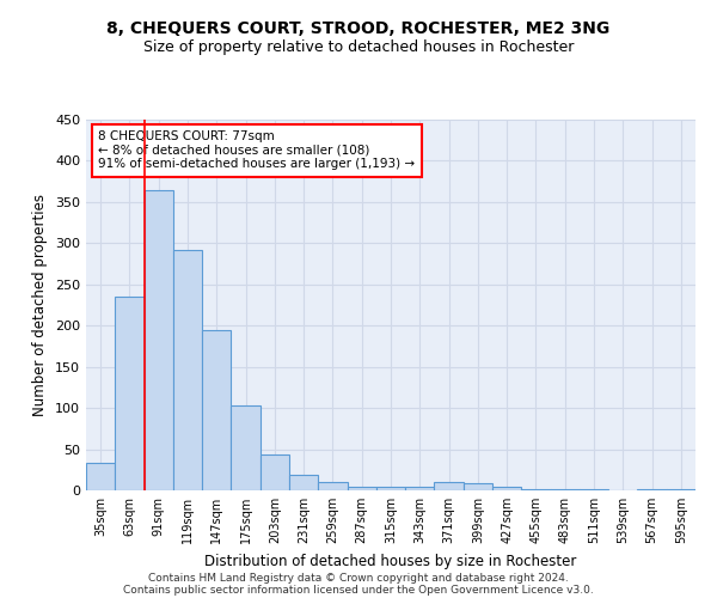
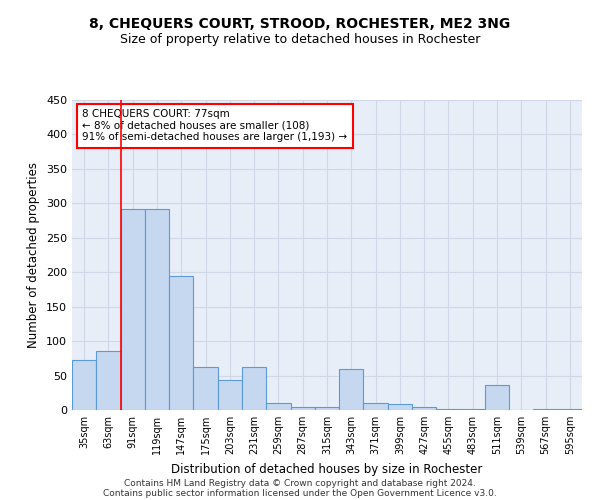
35sqm: 33 -> 72
63sqm: 235 -> 86
91sqm: 365 -> 292
175sqm: 103 -> 62
231sqm: 19 -> 62
343sqm: 4 -> 60
511sqm: 1 -> 36
